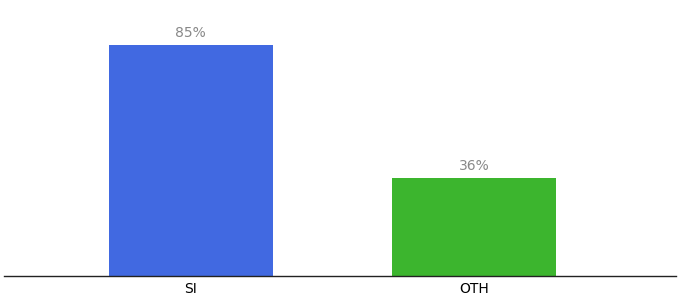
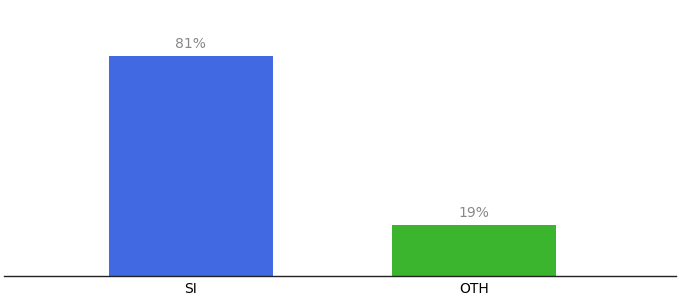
SI: 85% -> 81%
OTH: 36% -> 19%
